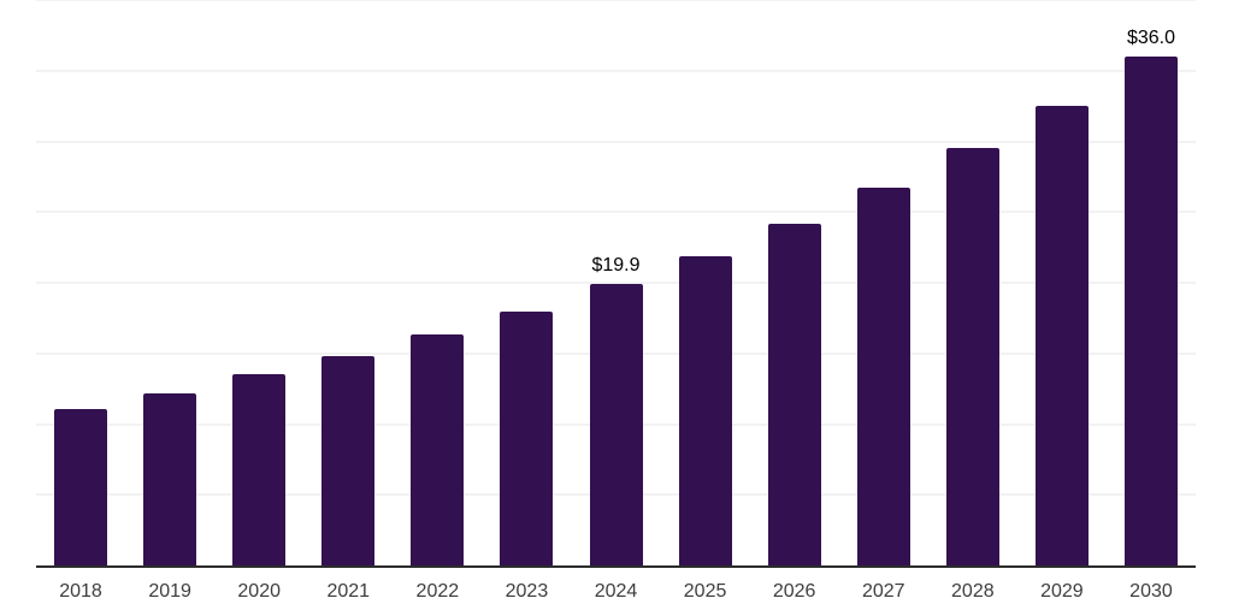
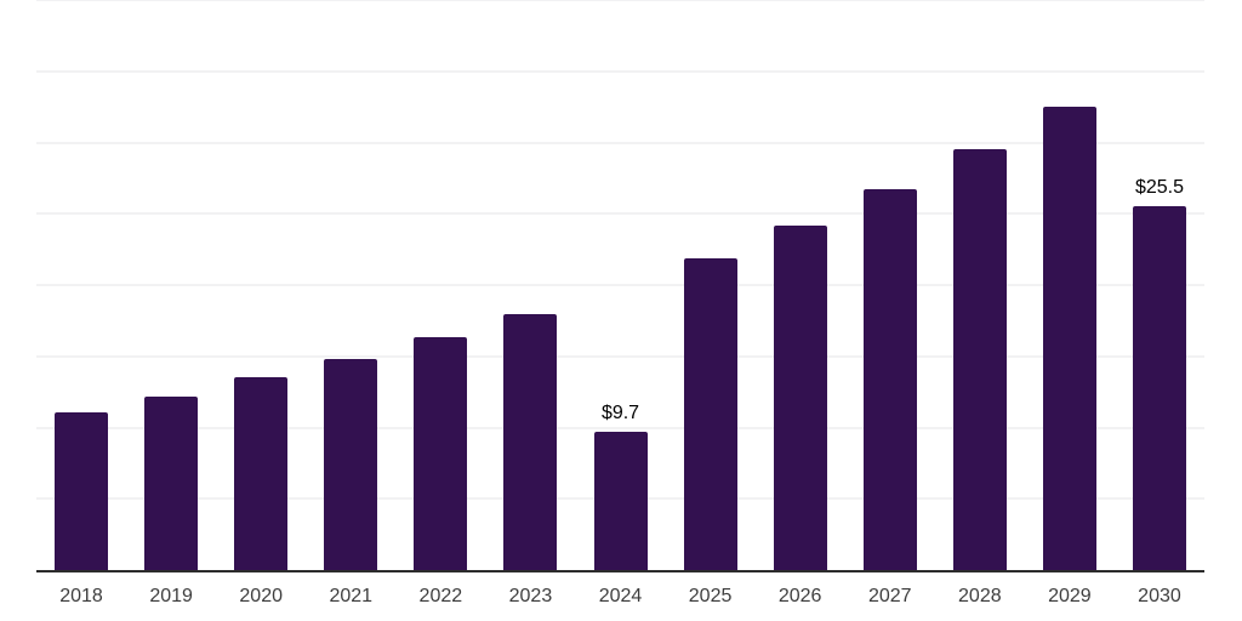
2024: $19.9 -> $9.7
2030: $36.0 -> $25.5
